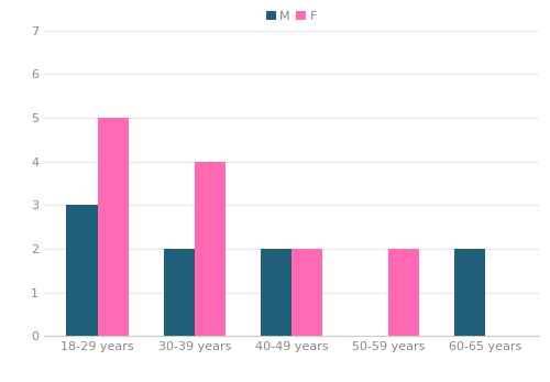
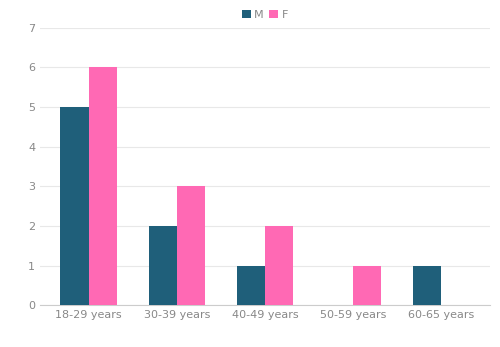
M/18-29 years: 3 -> 5
F/18-29 years: 5 -> 6
F/30-39 years: 4 -> 3
M/40-49 years: 2 -> 1
F/50-59 years: 2 -> 1
M/60-65 years: 2 -> 1
